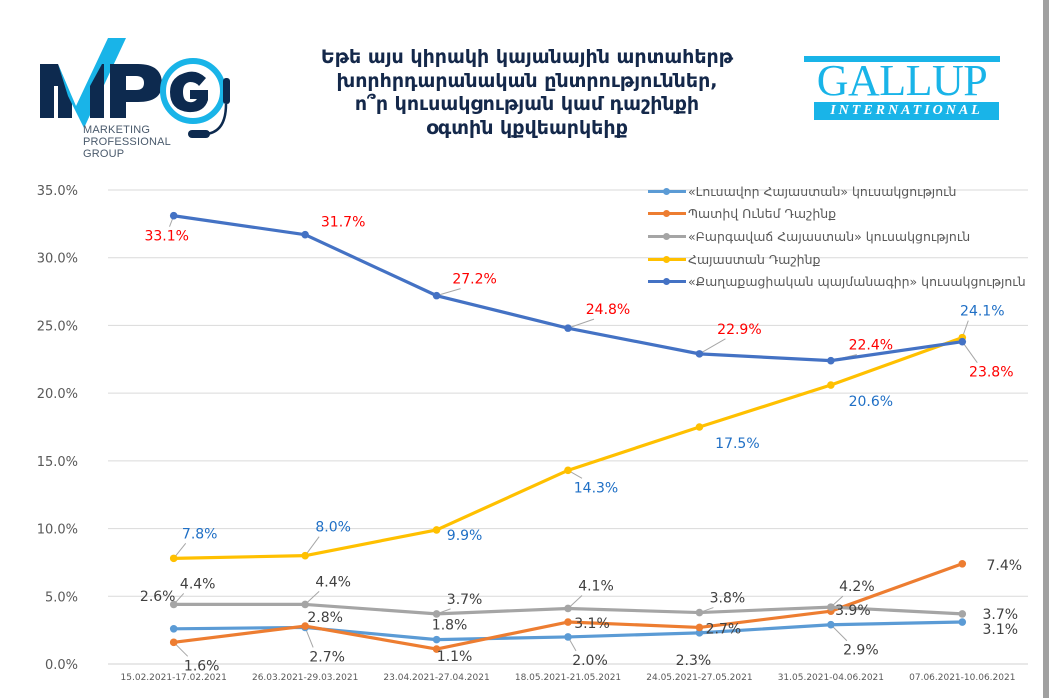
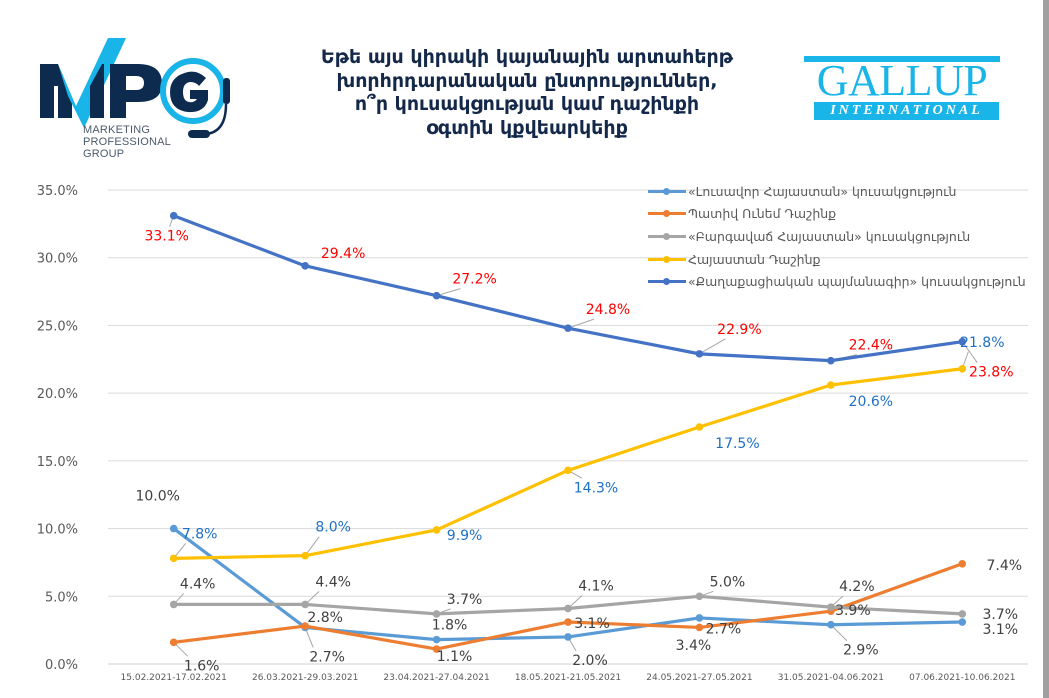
«Լուսավոր Հայաստան» կուսակցություն/15.02.2021-17.02.2021: 2.6% -> 10.0%
«Քաղաքացիական պայմանագիր» կուսակցություն/26.03.2021-29.03.2021: 31.7% -> 29.4%
«Լուսավոր Հայաստան» կուսակցություն/24.05.2021-27.05.2021: 2.3% -> 3.4%
«Բարգավաճ Հայաստան» կուսակցություն/24.05.2021-27.05.2021: 3.8% -> 5.0%
Հայաստան Դաշինք/07.06.2021-10.06.2021: 24.1% -> 21.8%
